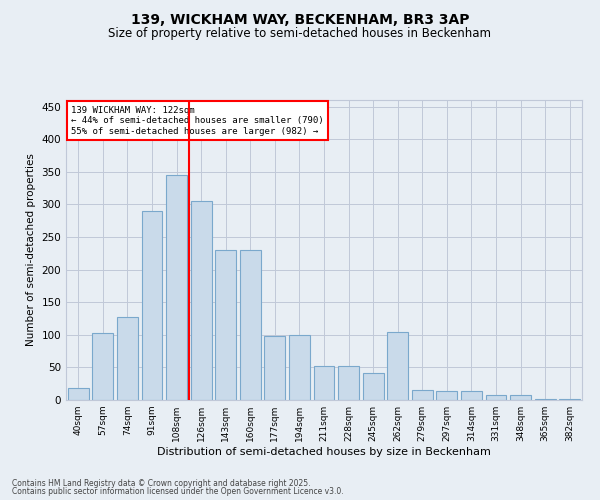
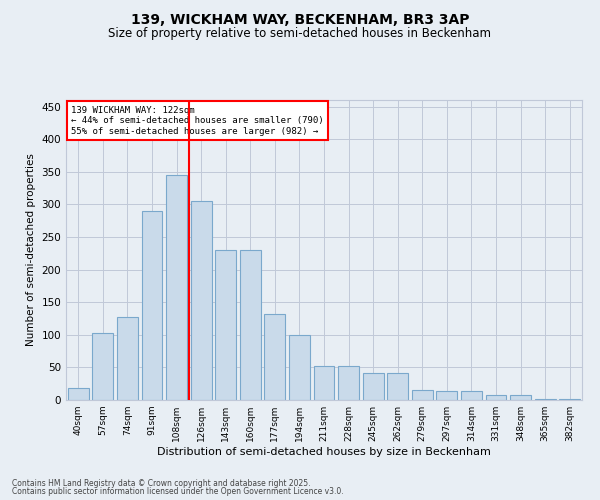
177sqm: 98 -> 132
262sqm: 104 -> 41
